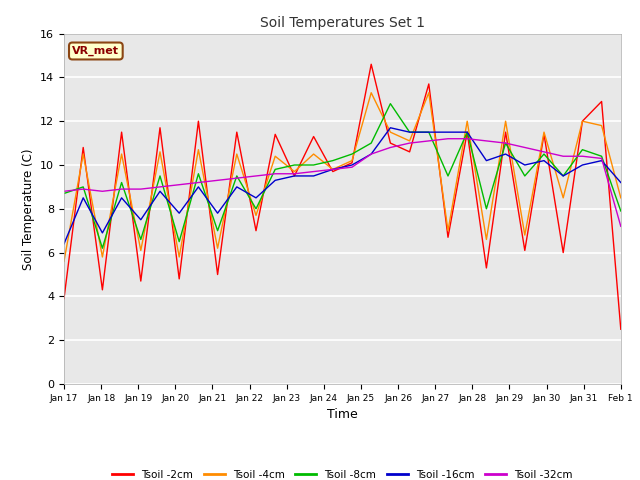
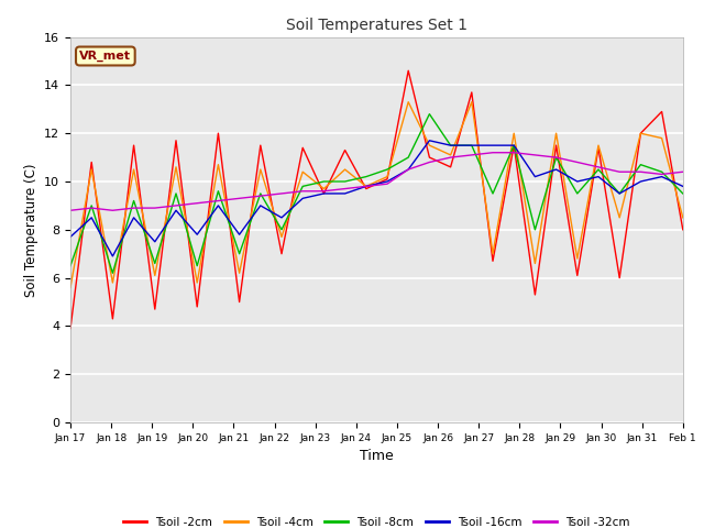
Tsoil -8cm/Jan 17: 8.7 -> 6.5
Tsoil -16cm/Jan 17: 6.4 -> 7.7
Tsoil -2cm/Feb 1: 2.5 -> 8.0
Tsoil -8cm/Feb 1: 7.9 -> 9.5
Tsoil -16cm/Feb 1: 9.2 -> 9.8
Tsoil -32cm/Feb 1: 7.2 -> 10.4
